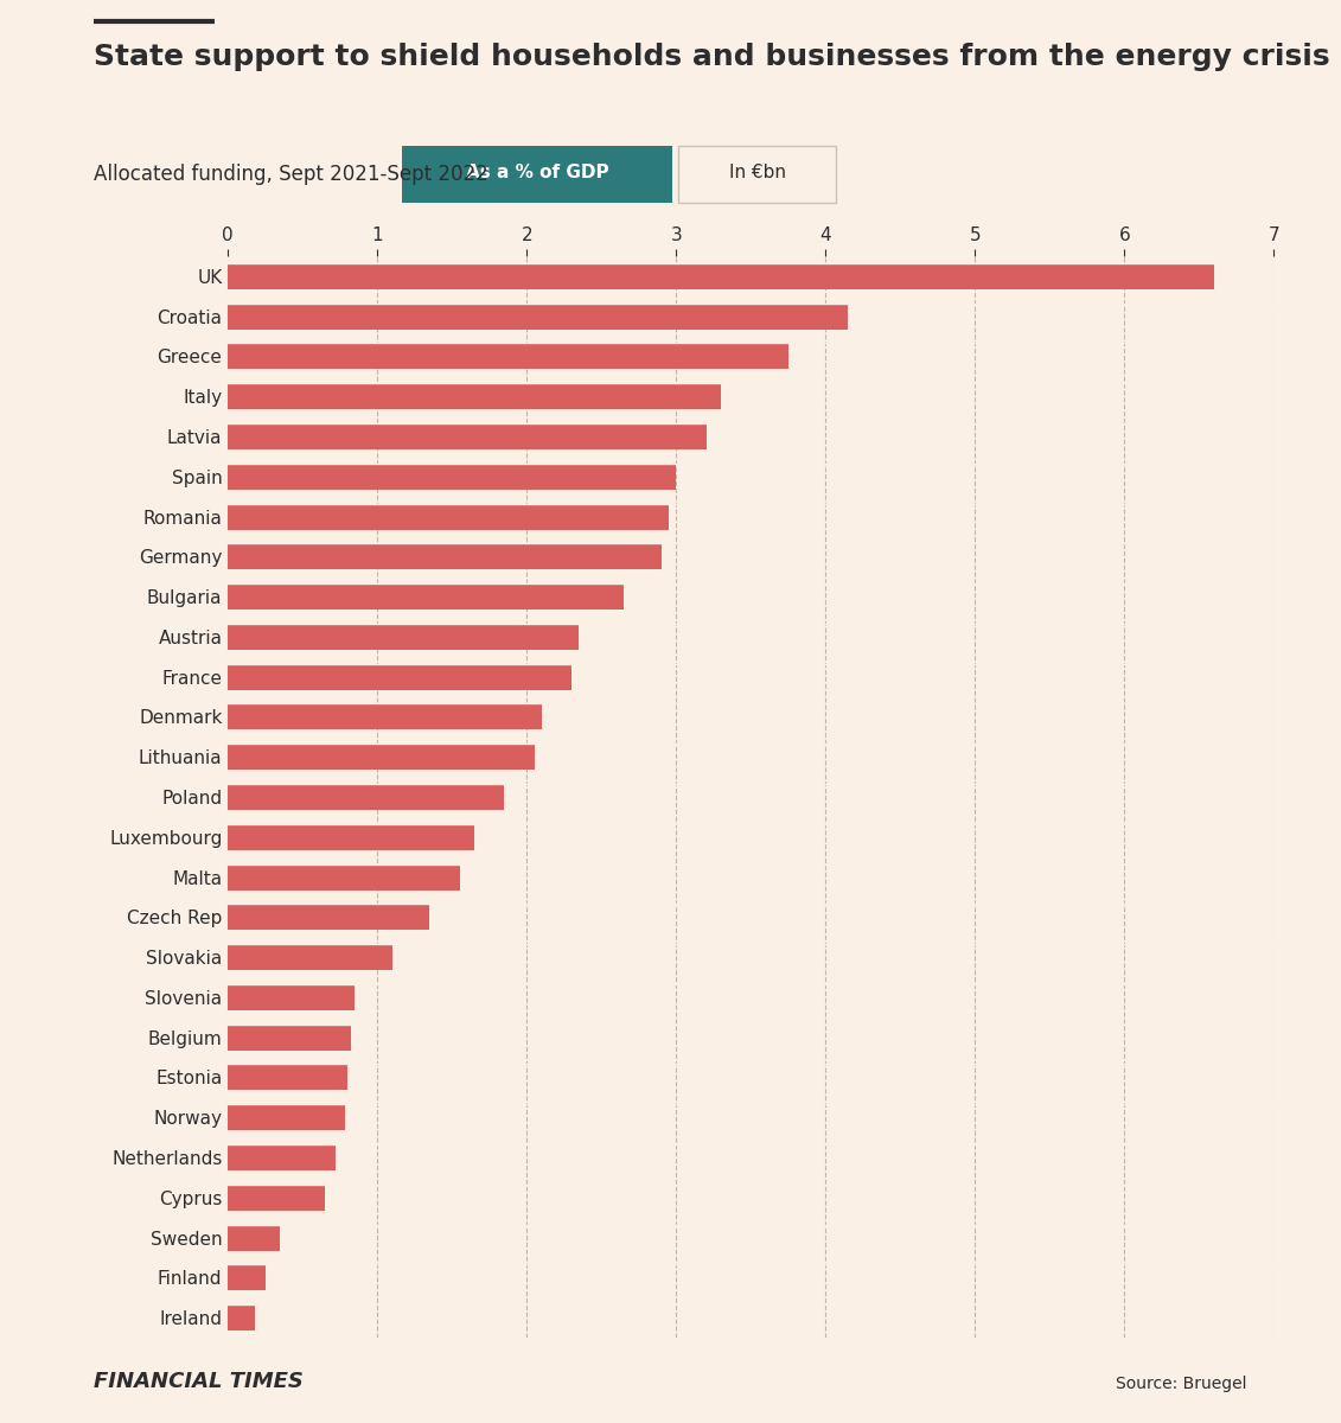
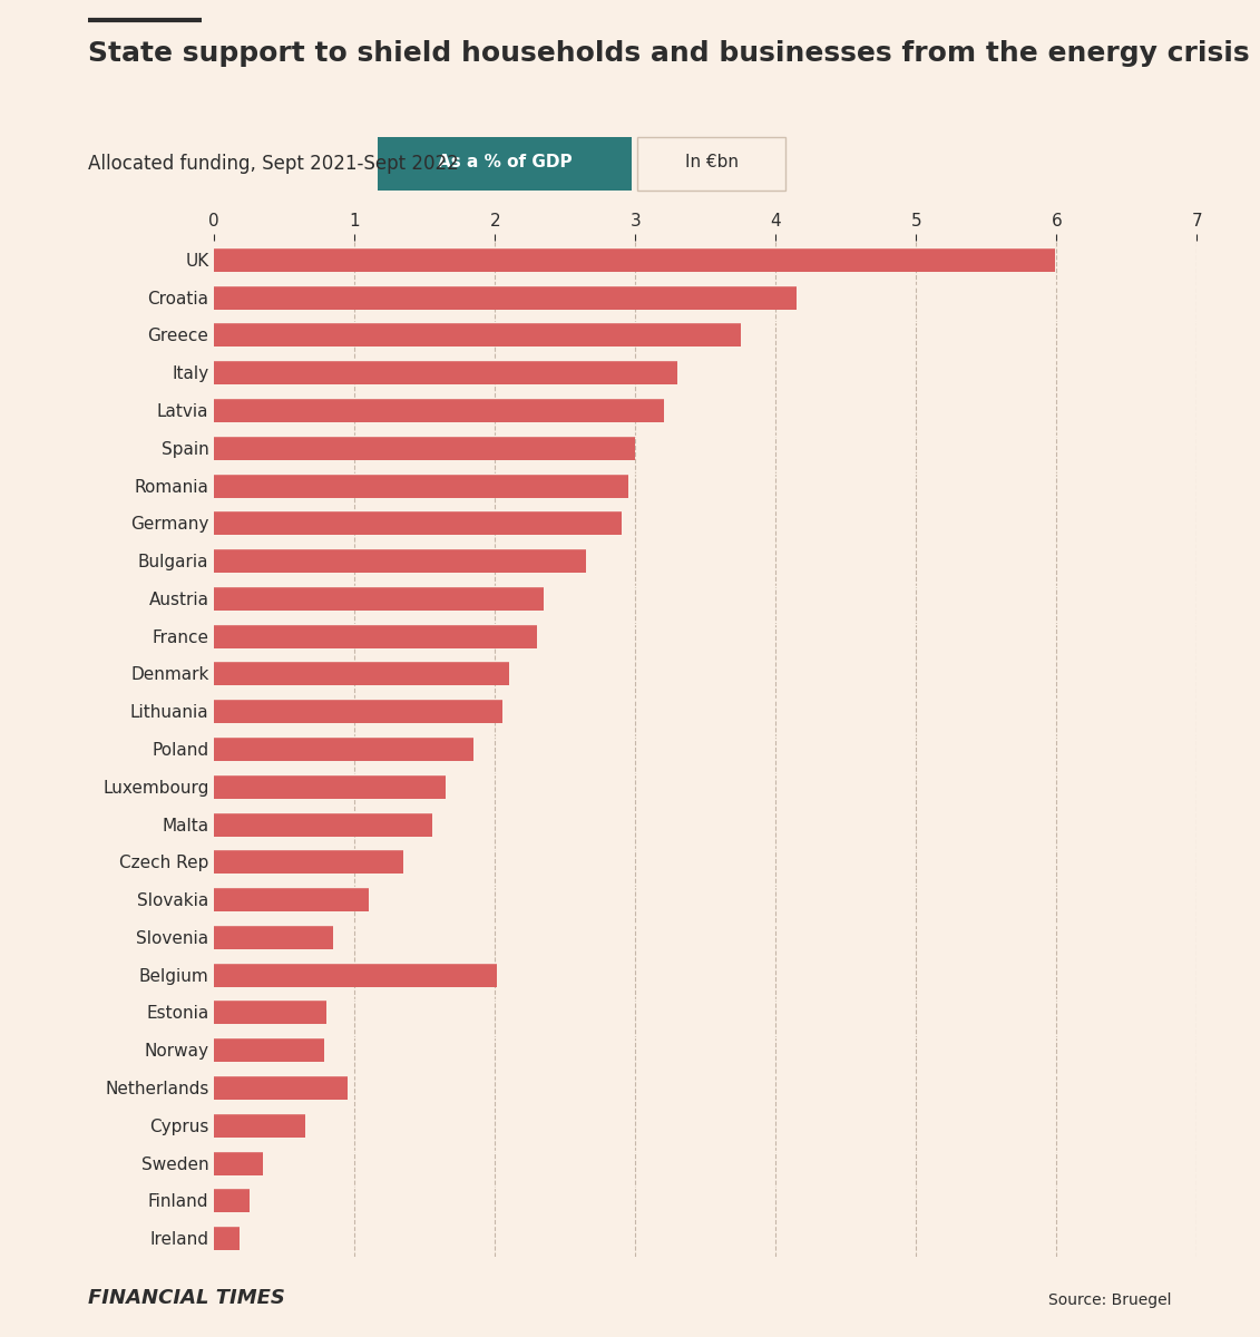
UK: 6.60 -> 5.99
Belgium: 0.82 -> 2.01
Netherlands: 0.72 -> 0.95
